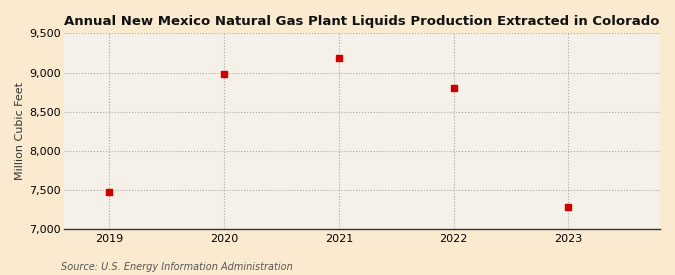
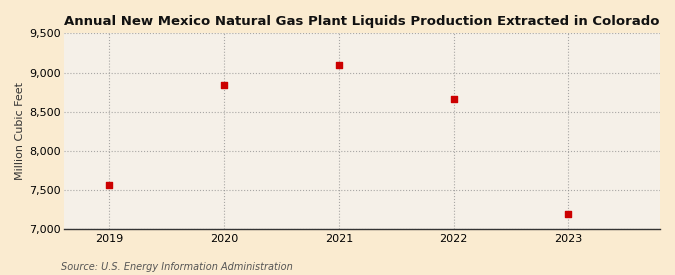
2019: 7,480 -> 7,560
2020: 8,980 -> 8,840
2021: 9,180 -> 9,090
2022: 8,800 -> 8,660
2023: 7,280 -> 7,190
